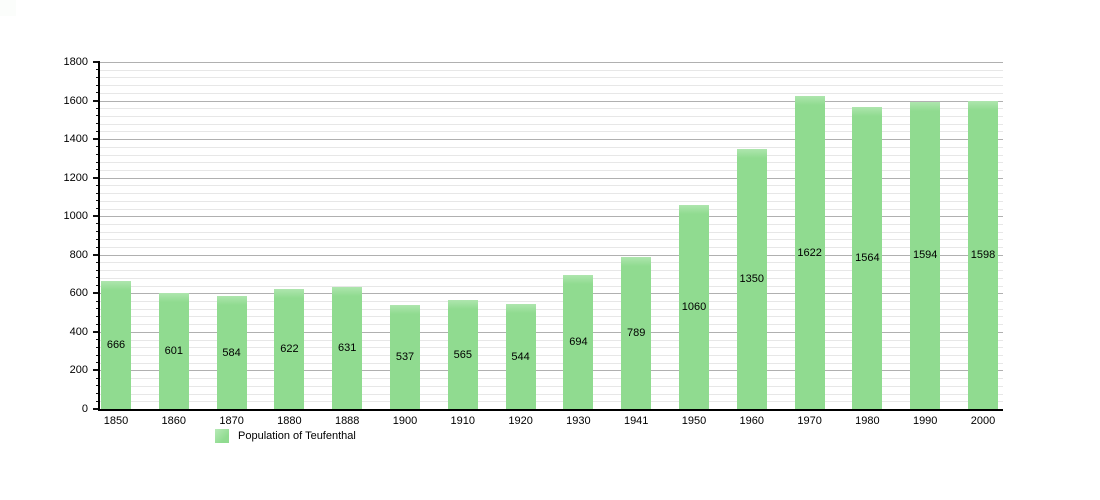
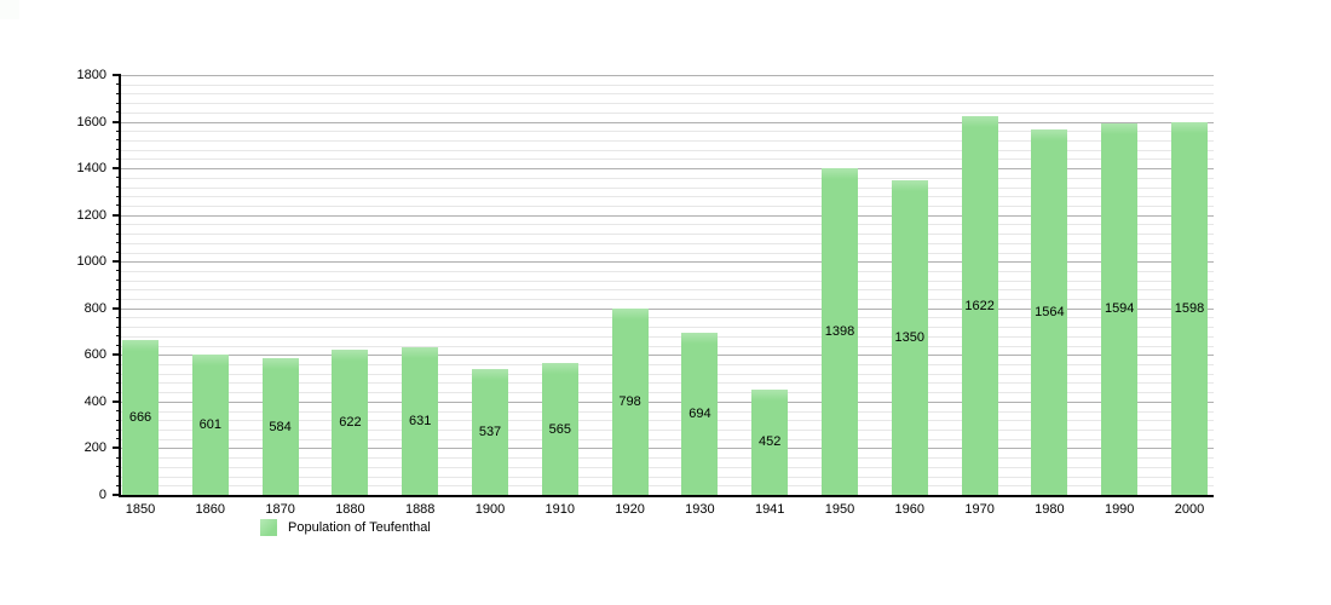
1920: 544 -> 798
1941: 789 -> 452
1950: 1060 -> 1398
